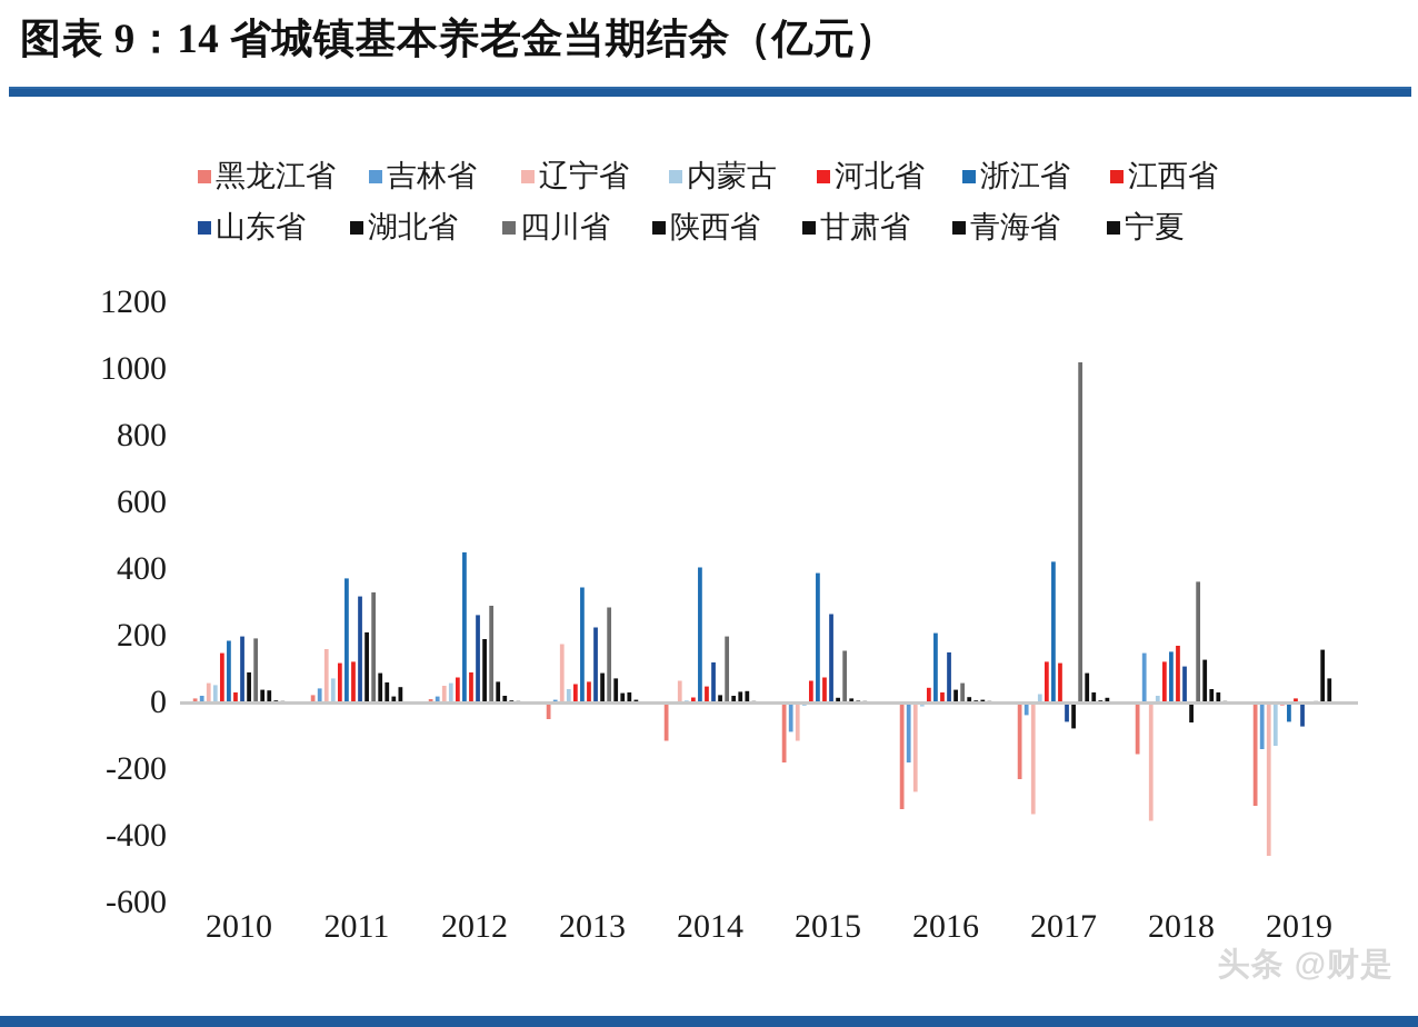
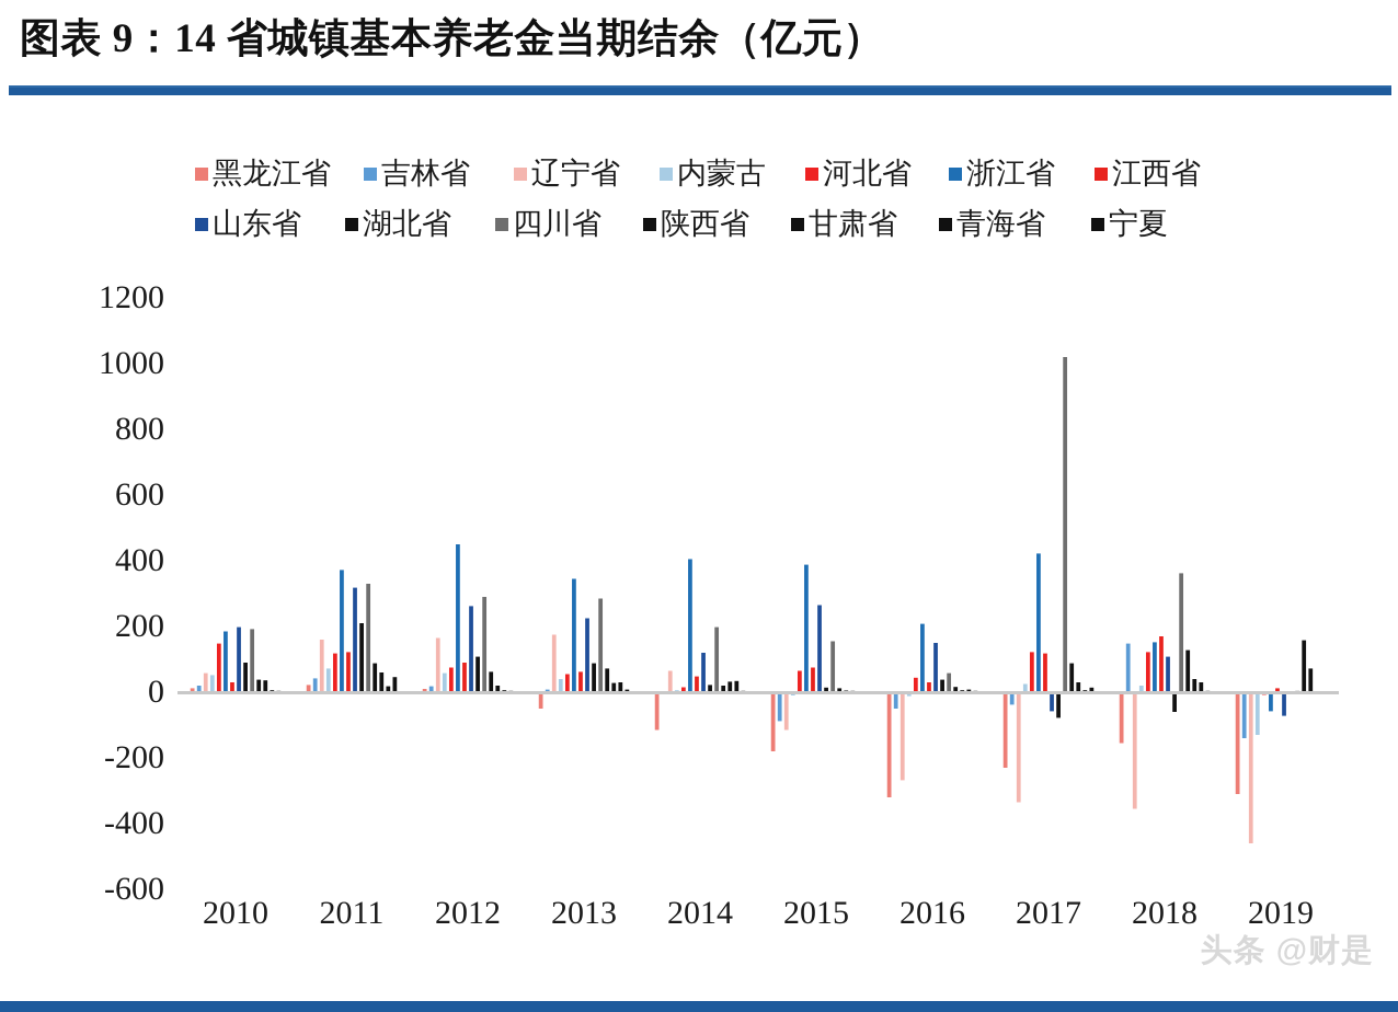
辽宁省/2012: 50 -> 160
湖北省/2012: 190 -> 110
吉林省/2016: -180 -> -50
